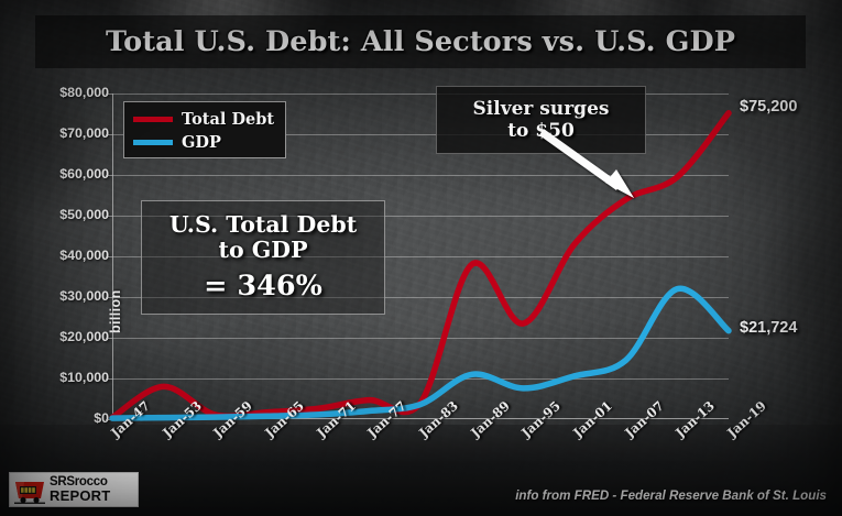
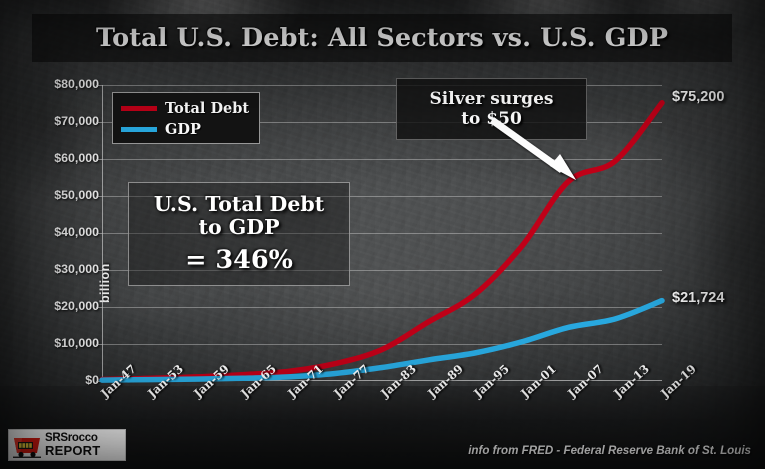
Total Debt/Jan-53: $8000 -> $1000
Total Debt/Jan-83: $4000 -> $8000
Total Debt/Jan-89: $38000 -> $16000
GDP/Jan-89: $11000 -> $6000
Total Debt/Jan-01: $43000 -> $36000
GDP/Jan-13: $32000 -> $17000
